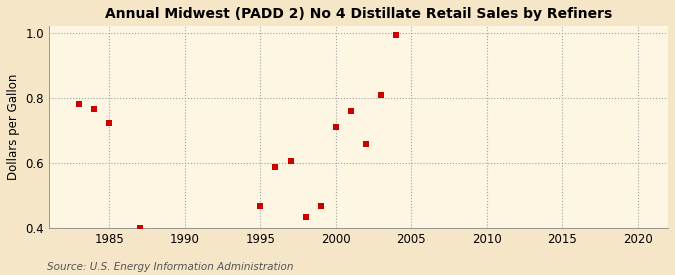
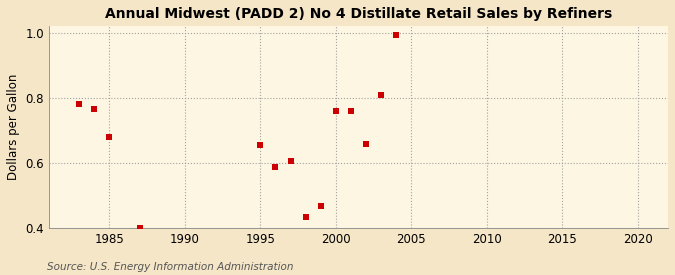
1985: 0.722 -> 0.680
1995: 0.468 -> 0.655
2000: 0.710 -> 0.760
